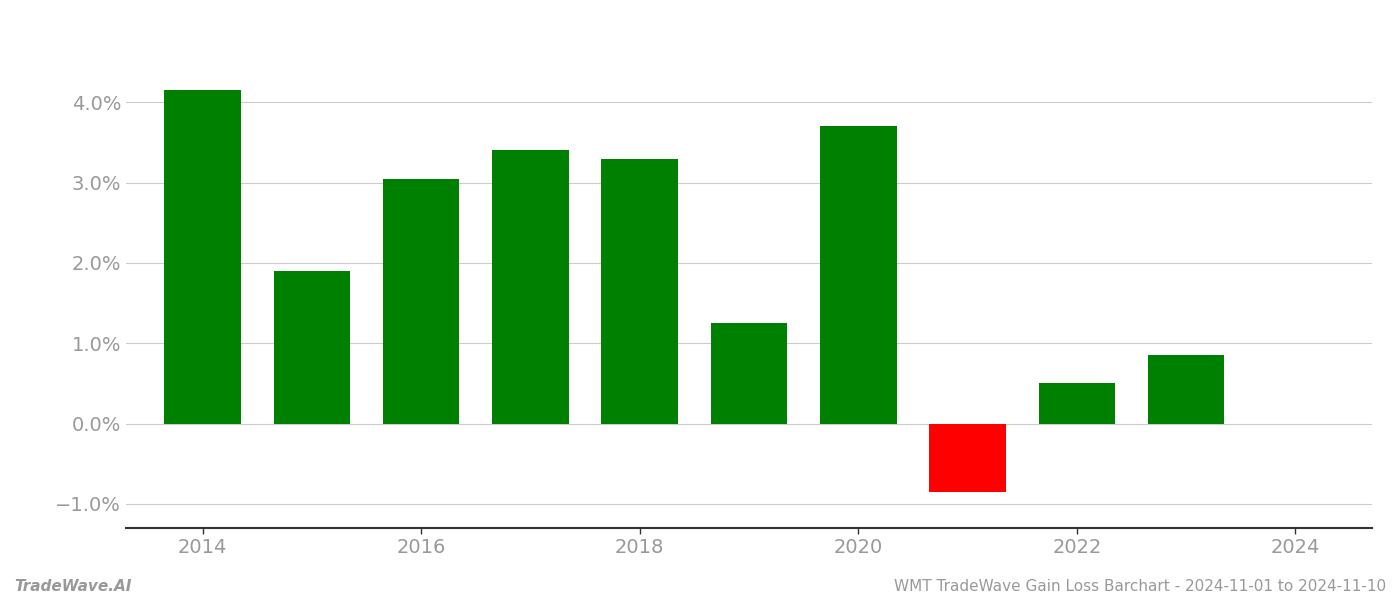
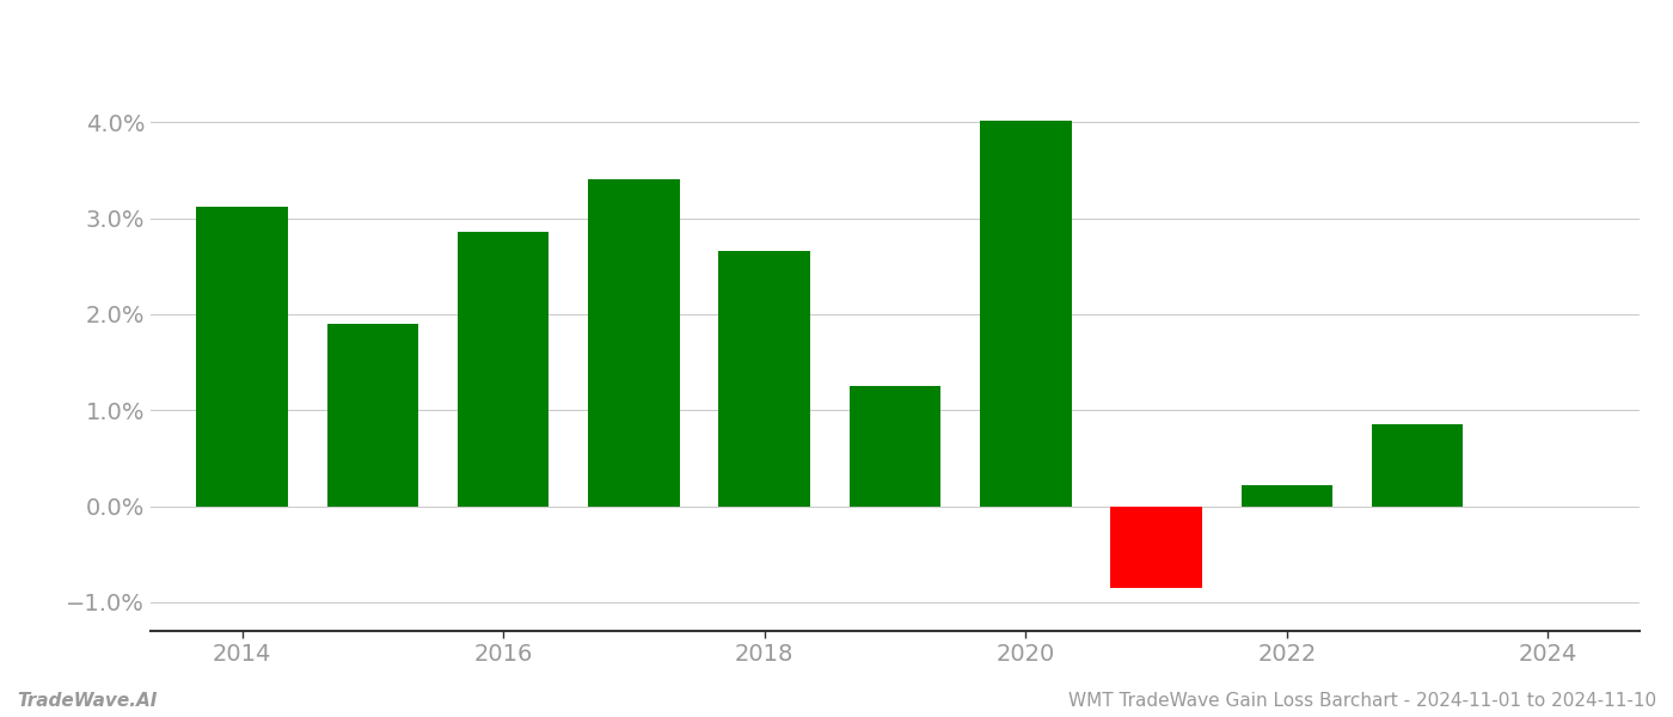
2014: 4.15% -> 3.12%
2016: 3.05% -> 2.86%
2018: 3.30% -> 2.66%
2020: 3.70% -> 4.02%
2022: 0.50% -> 0.22%
